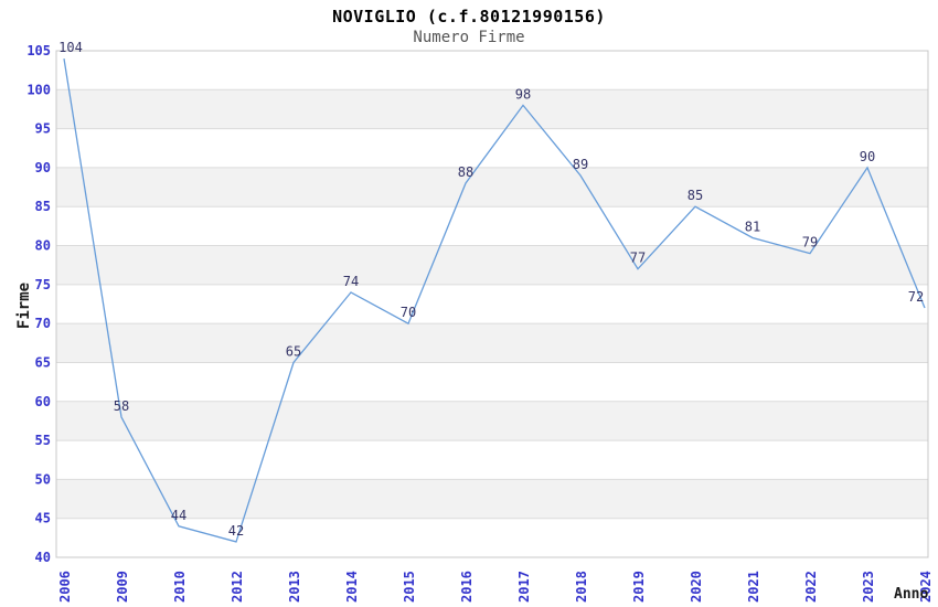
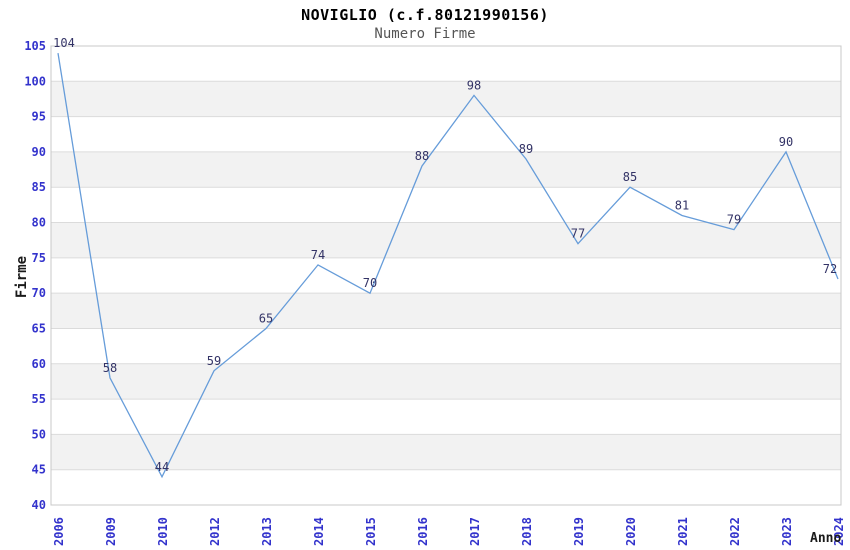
2012: 42 -> 59
